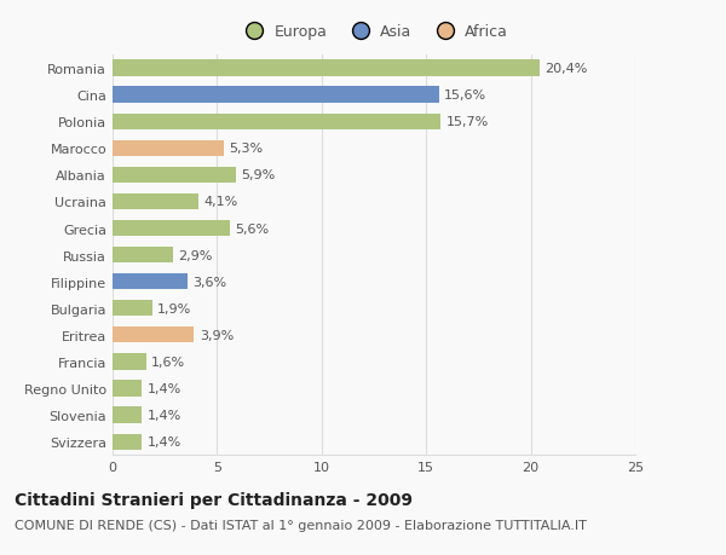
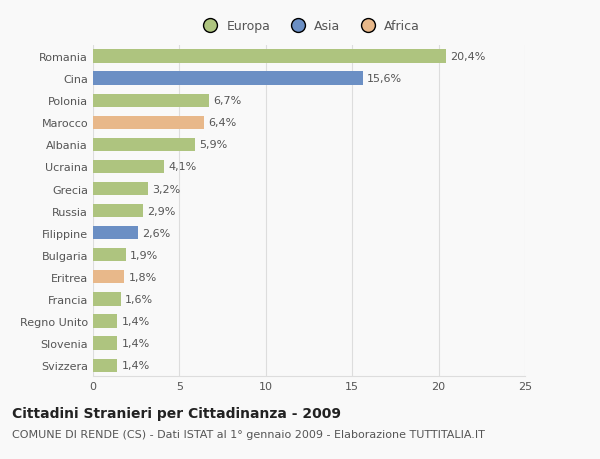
Polonia: 15,7% -> 6,7%
Marocco: 5,3% -> 6,4%
Grecia: 5,6% -> 3,2%
Filippine: 3,6% -> 2,6%
Eritrea: 3,9% -> 1,8%
